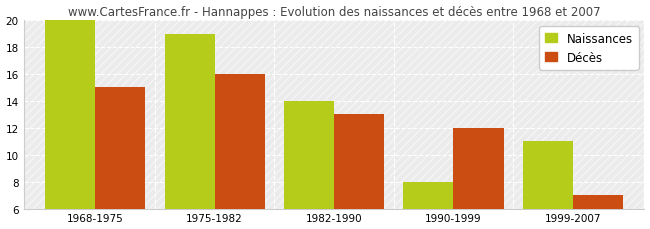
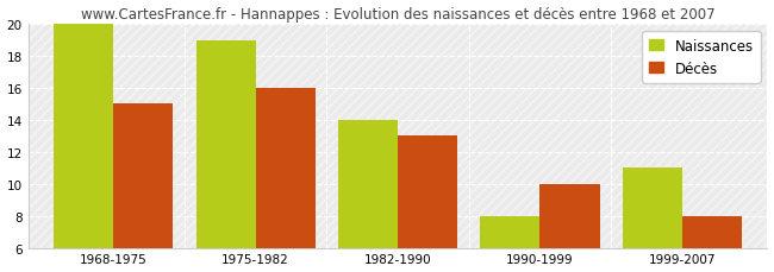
Décès/1990-1999: 12 -> 10
Décès/1999-2007: 7 -> 8
